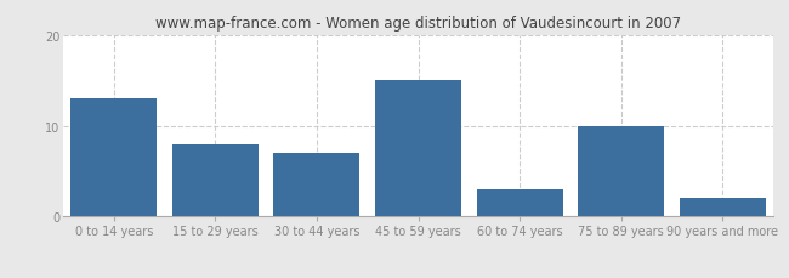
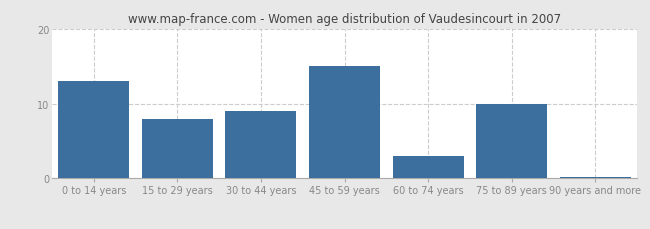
30 to 44 years: 7.0 -> 9.0
90 years and more: 2.0 -> 0.2
